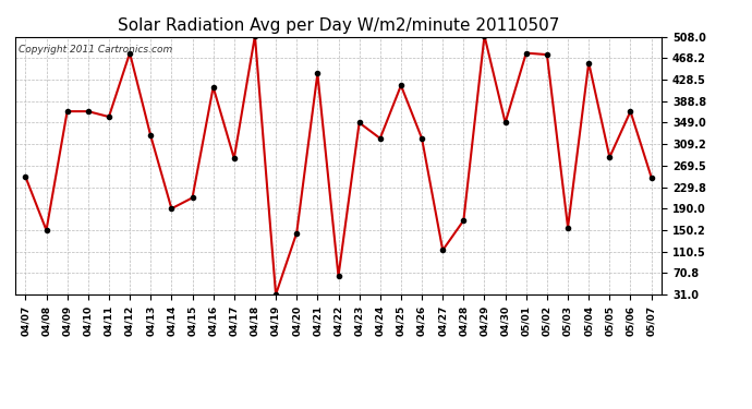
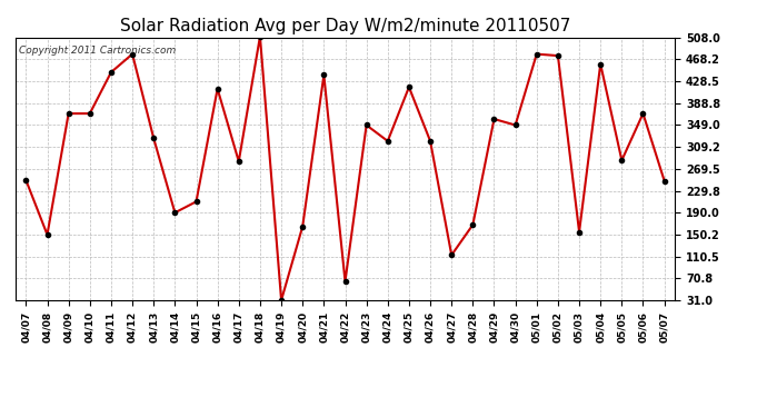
04/11: 360 -> 445
04/20: 145 -> 165
04/29: 510 -> 360
